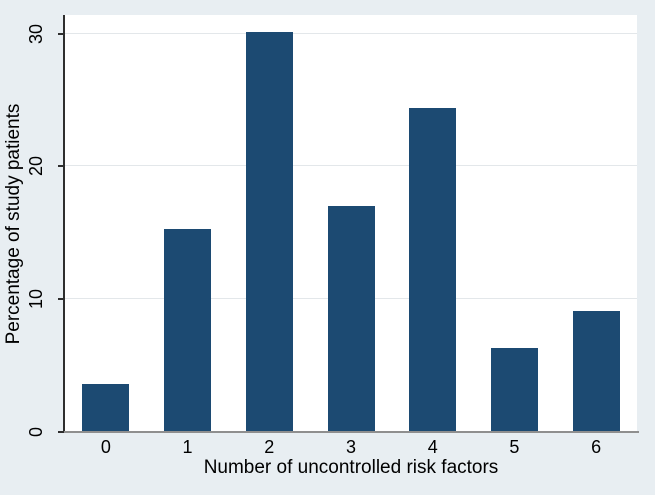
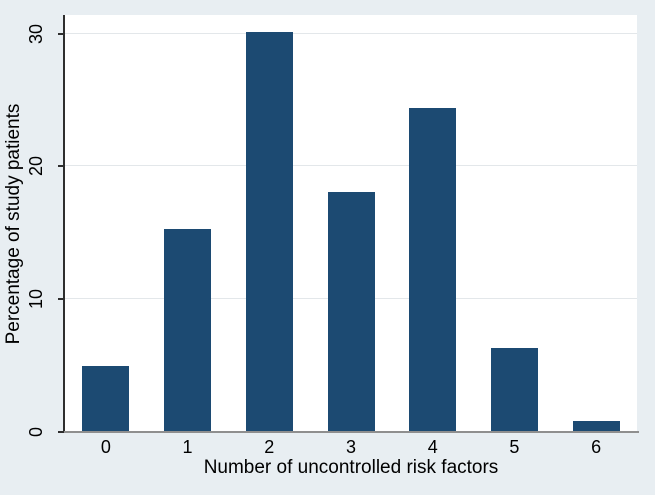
0: 3.6 -> 5.0
3: 17.0 -> 18.1
6: 9.1 -> 0.8
